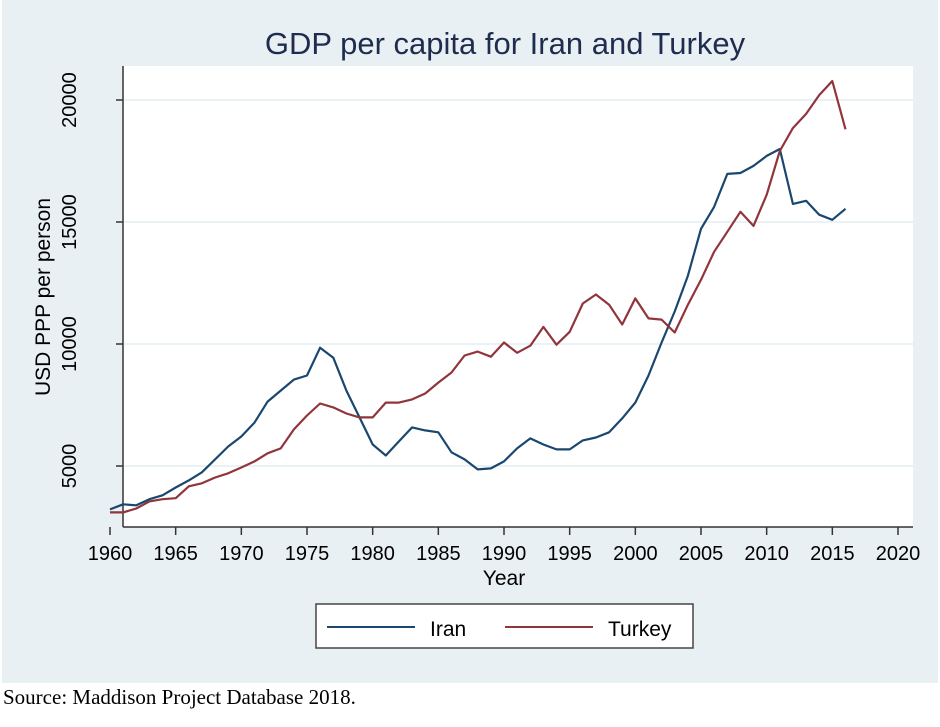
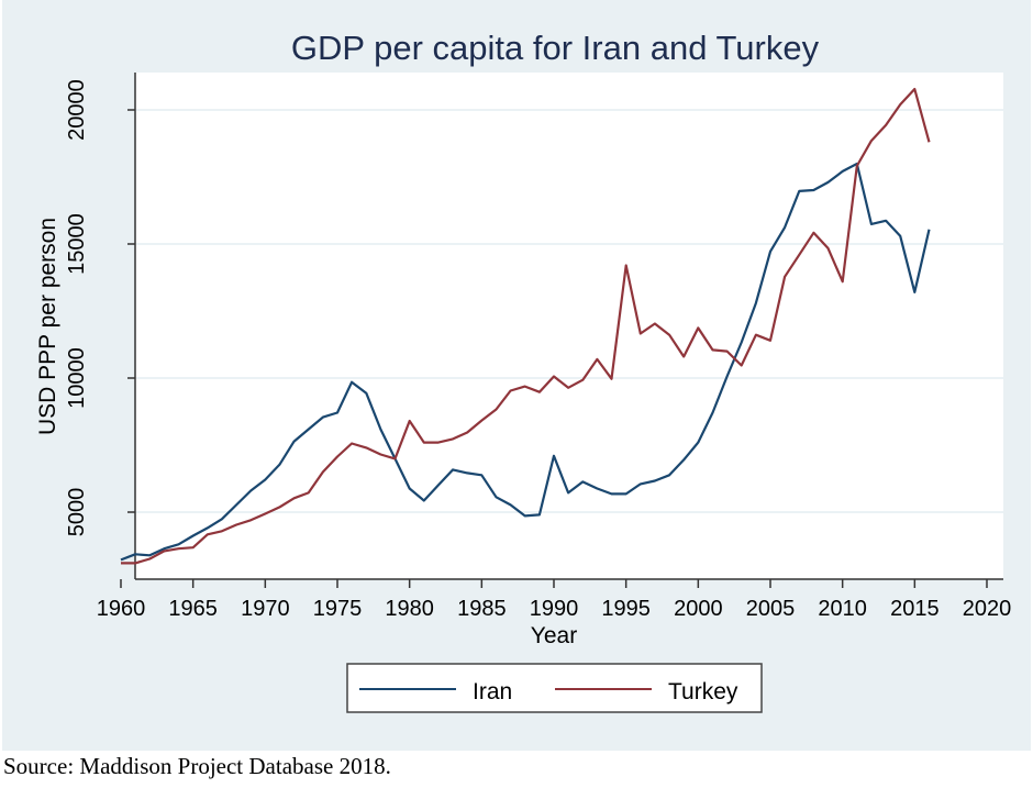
Turkey/1980: 7000 -> 8400
Iran/1990: 5200 -> 7100
Turkey/1995: 10500 -> 14200
Turkey/2005: 12600 -> 11400
Turkey/2010: 16100 -> 13600
Iran/2015: 15100 -> 13200
